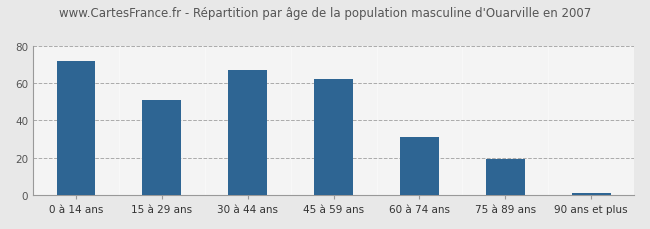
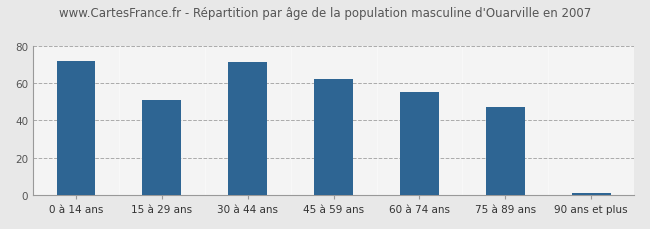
30 à 44 ans: 67 -> 71
60 à 74 ans: 31 -> 55
75 à 89 ans: 19 -> 47
